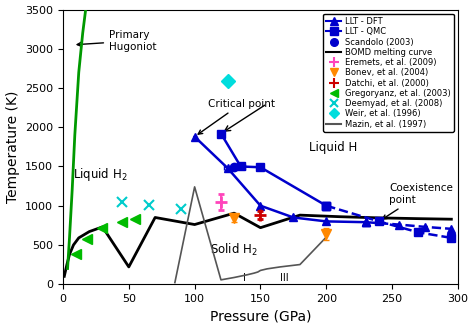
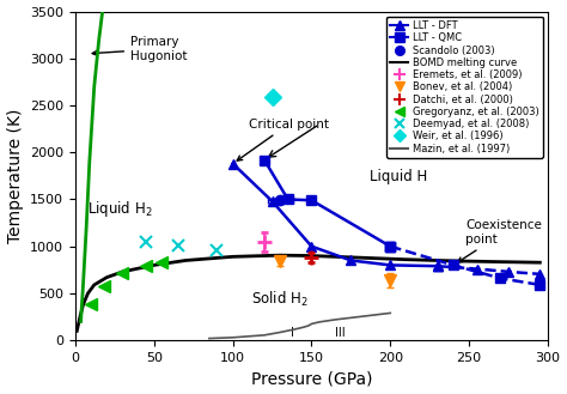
BOMD melting curve/50: 220 -> 800
BOMD melting curve/100: 760 -> 890
Mazin, et al. (1997)/100: 1240 -> 30
BOMD melting curve/150: 720 -> 900
Mazin, et al. (1997)/200: 600 -> 290
